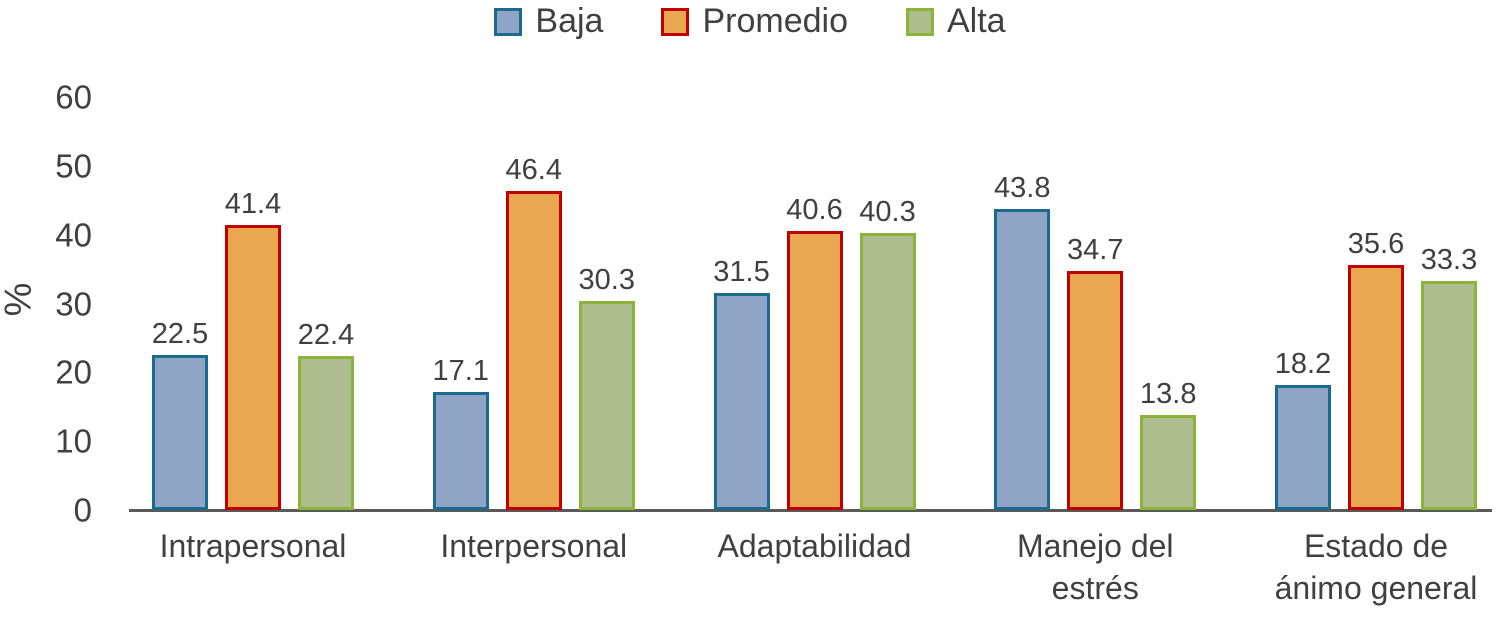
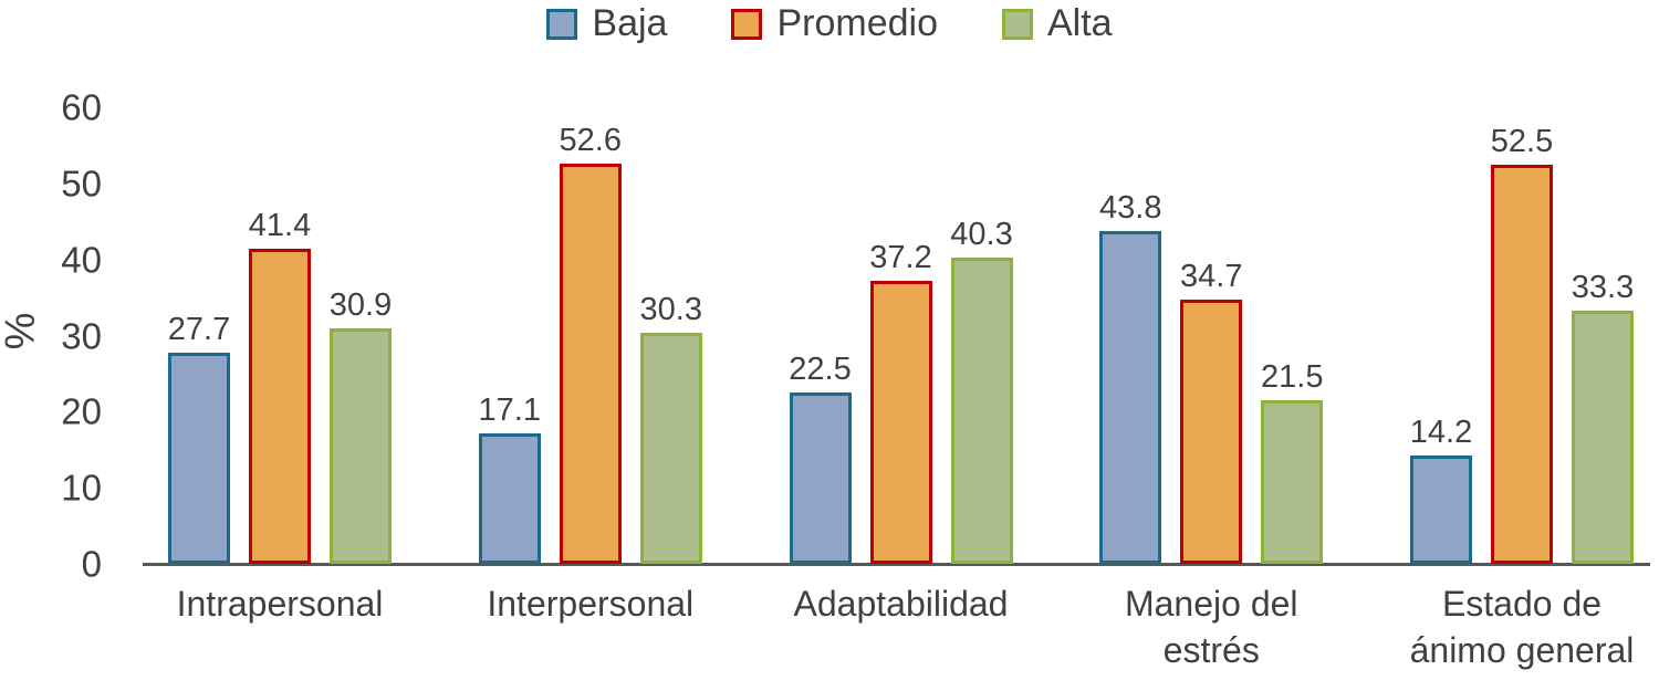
Baja/Intrapersonal: 22.5 -> 27.7
Alta/Intrapersonal: 22.4 -> 30.9
Promedio/Interpersonal: 46.4 -> 52.6
Baja/Adaptabilidad: 31.5 -> 22.5
Promedio/Adaptabilidad: 40.6 -> 37.2
Alta/Manejo del estrés: 13.8 -> 21.5
Baja/Estado de ánimo general: 18.2 -> 14.2
Promedio/Estado de ánimo general: 35.6 -> 52.5
